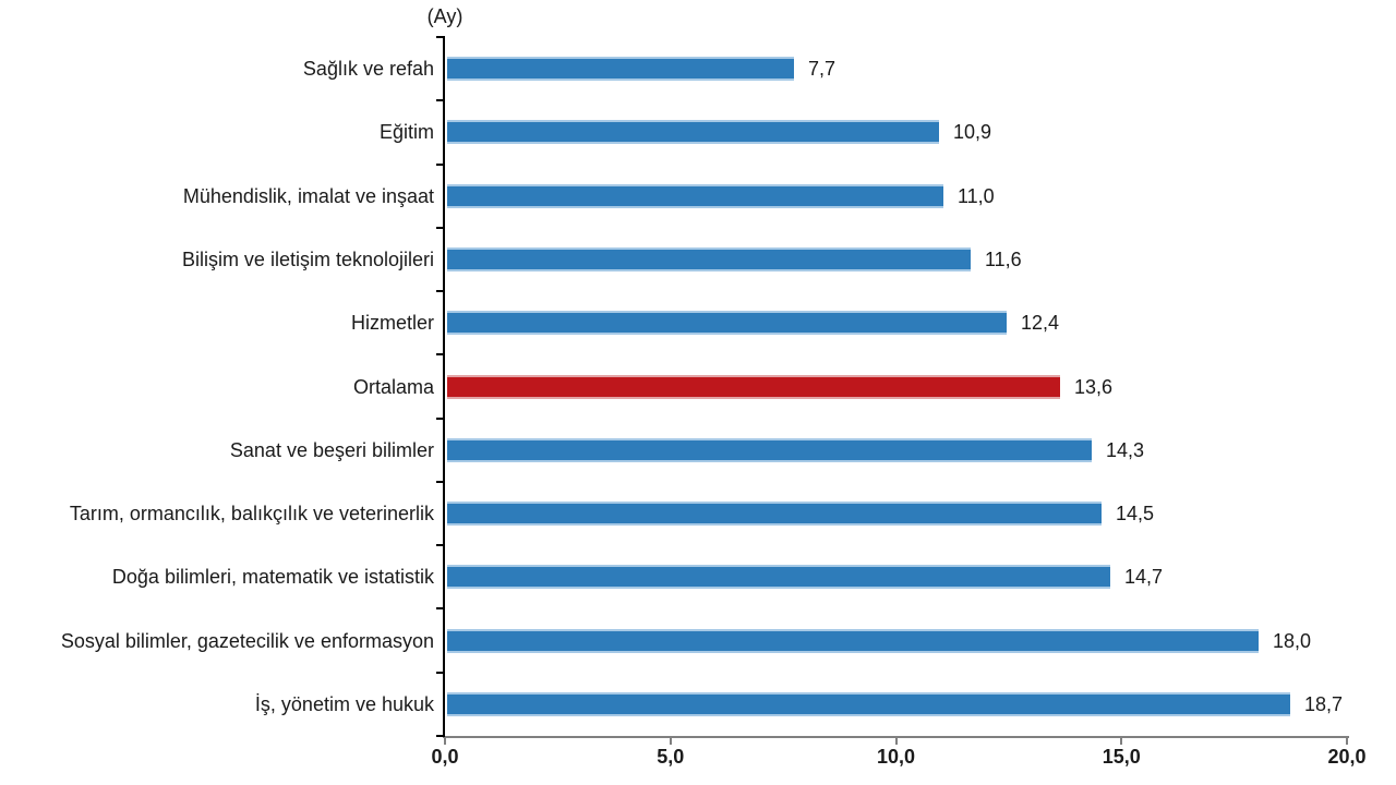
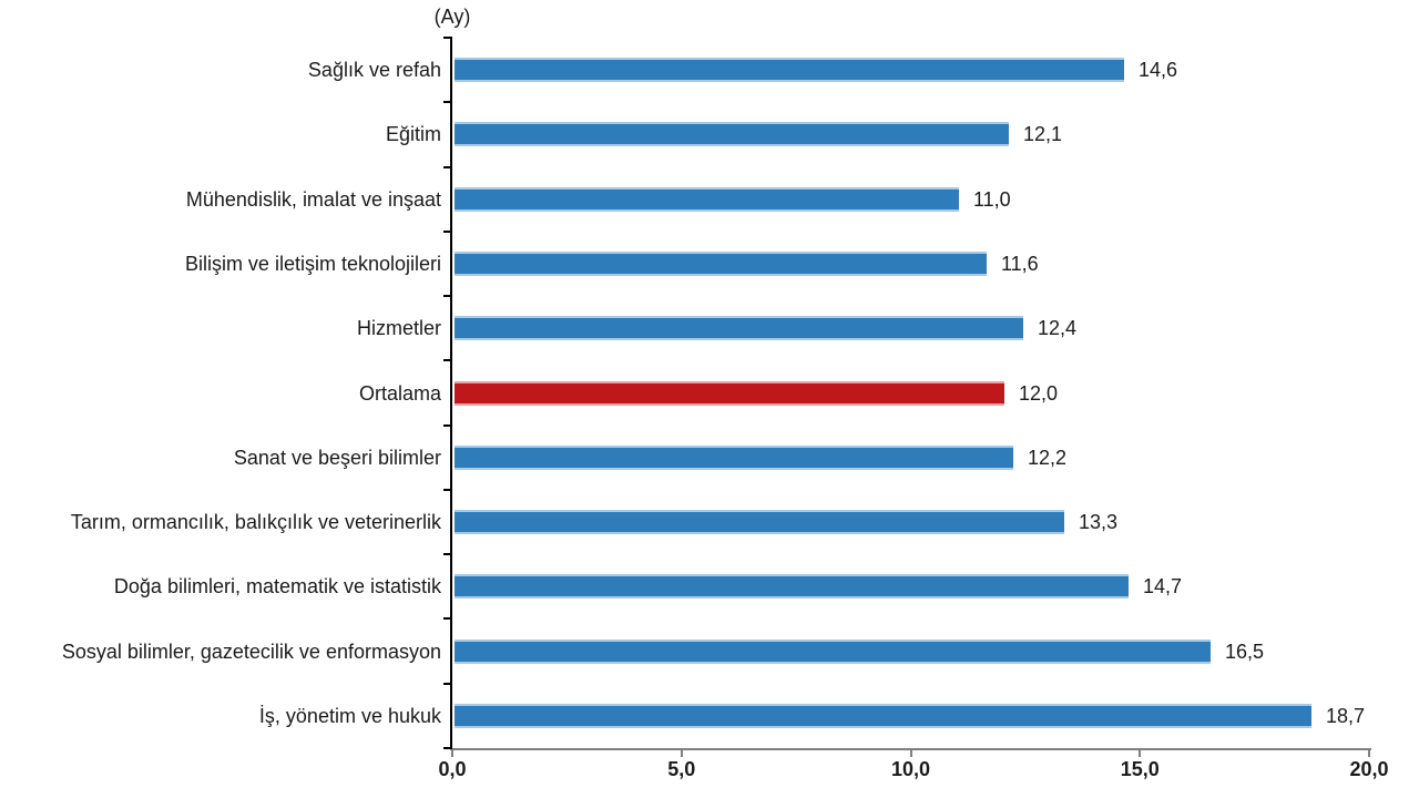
Sağlık ve refah: 7,7 -> 14,6
Eğitim: 10,9 -> 12,1
Ortalama: 13,6 -> 12,0
Sanat ve beşeri bilimler: 14,3 -> 12,2
Tarım, ormancılık, balıkçılık ve veterinerlik: 14,5 -> 13,3
Sosyal bilimler, gazetecilik ve enformasyon: 18,0 -> 16,5
